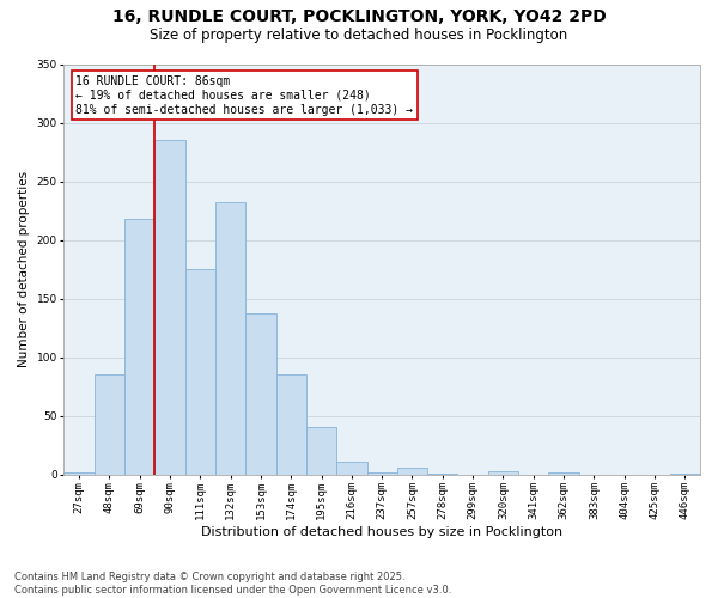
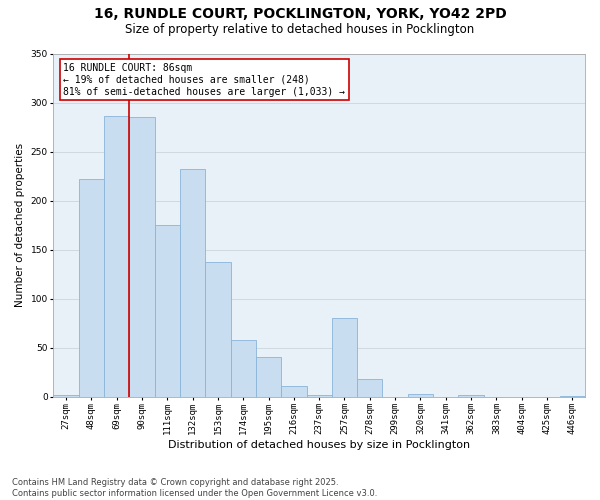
48sqm: 85 -> 222
69sqm: 218 -> 286
174sqm: 85 -> 58
257sqm: 6 -> 80
278sqm: 1 -> 18
